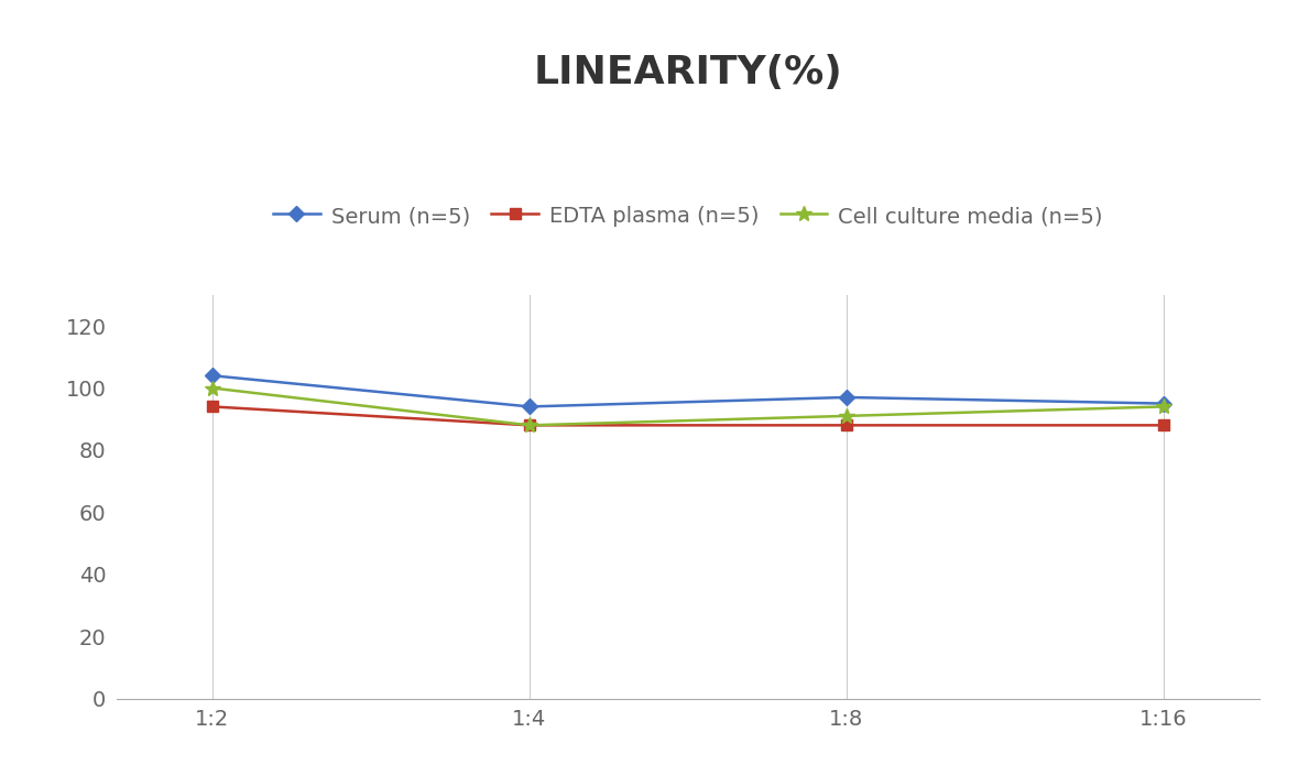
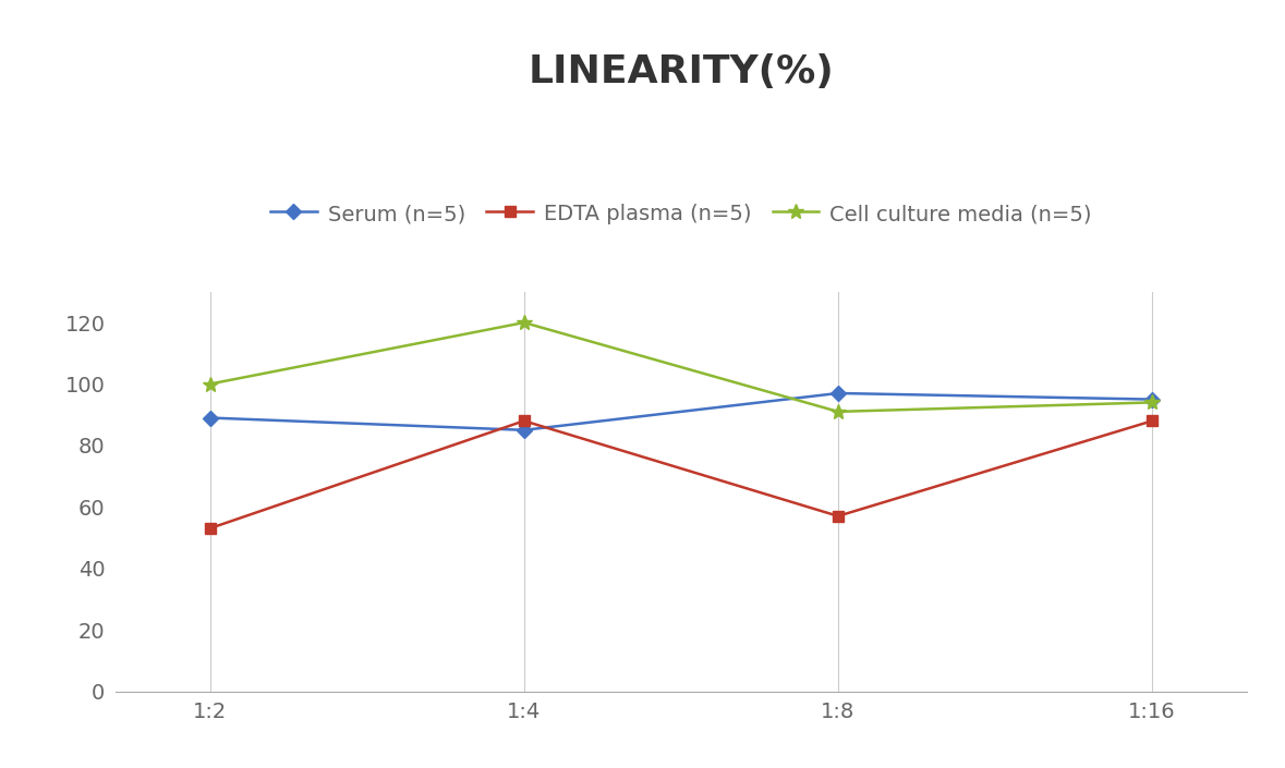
Serum (n=5)/1:2: 104 -> 89
EDTA plasma (n=5)/1:2: 94 -> 53
Serum (n=5)/1:4: 94 -> 85
Cell culture media (n=5)/1:4: 88 -> 120
EDTA plasma (n=5)/1:8: 88 -> 57
